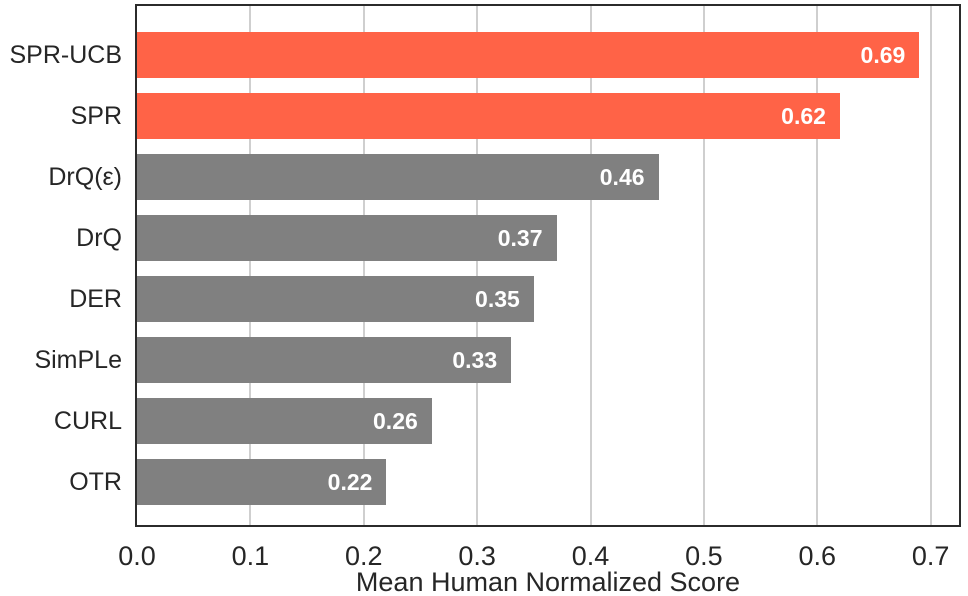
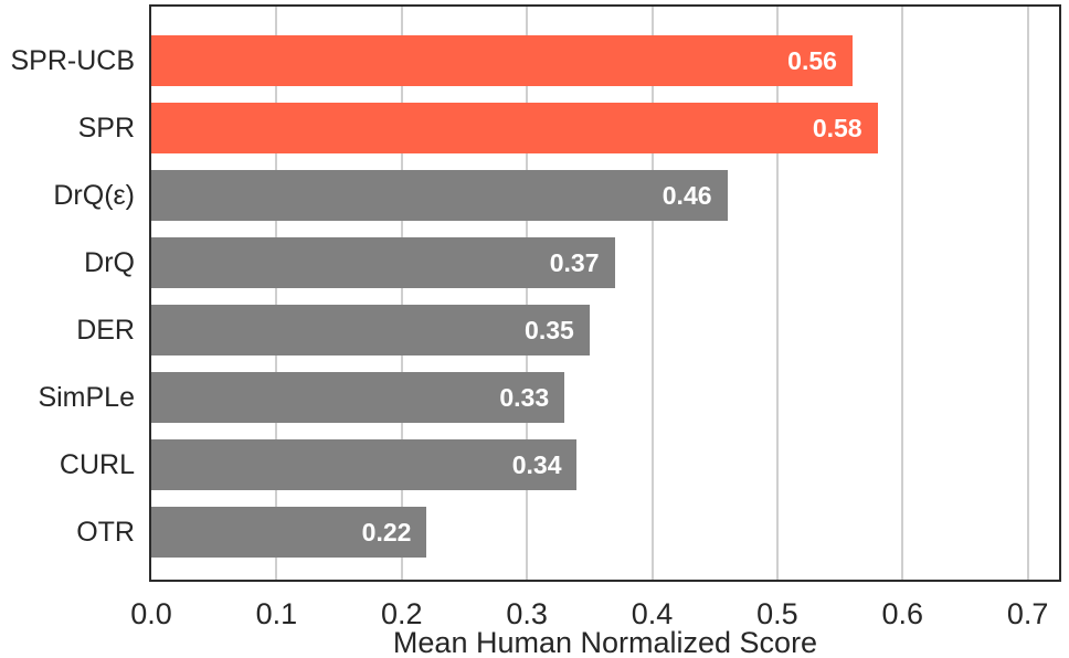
SPR-UCB: 0.69 -> 0.56
SPR: 0.62 -> 0.58
CURL: 0.26 -> 0.34
